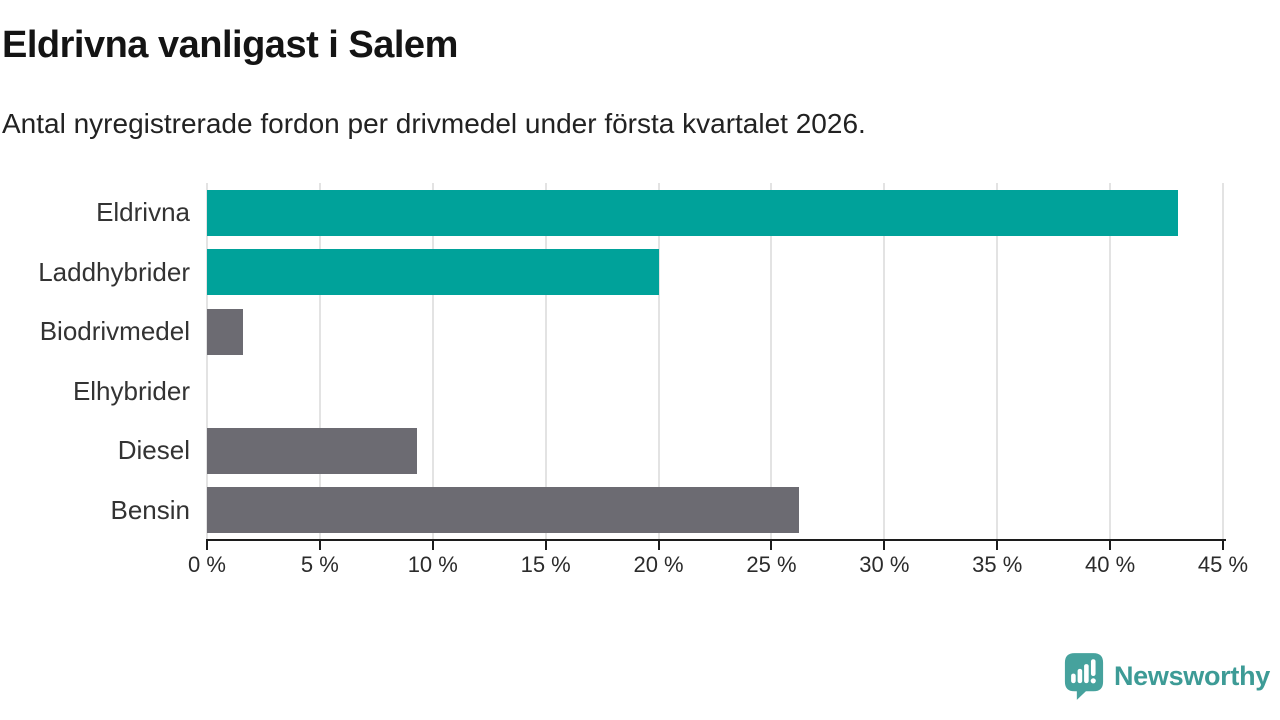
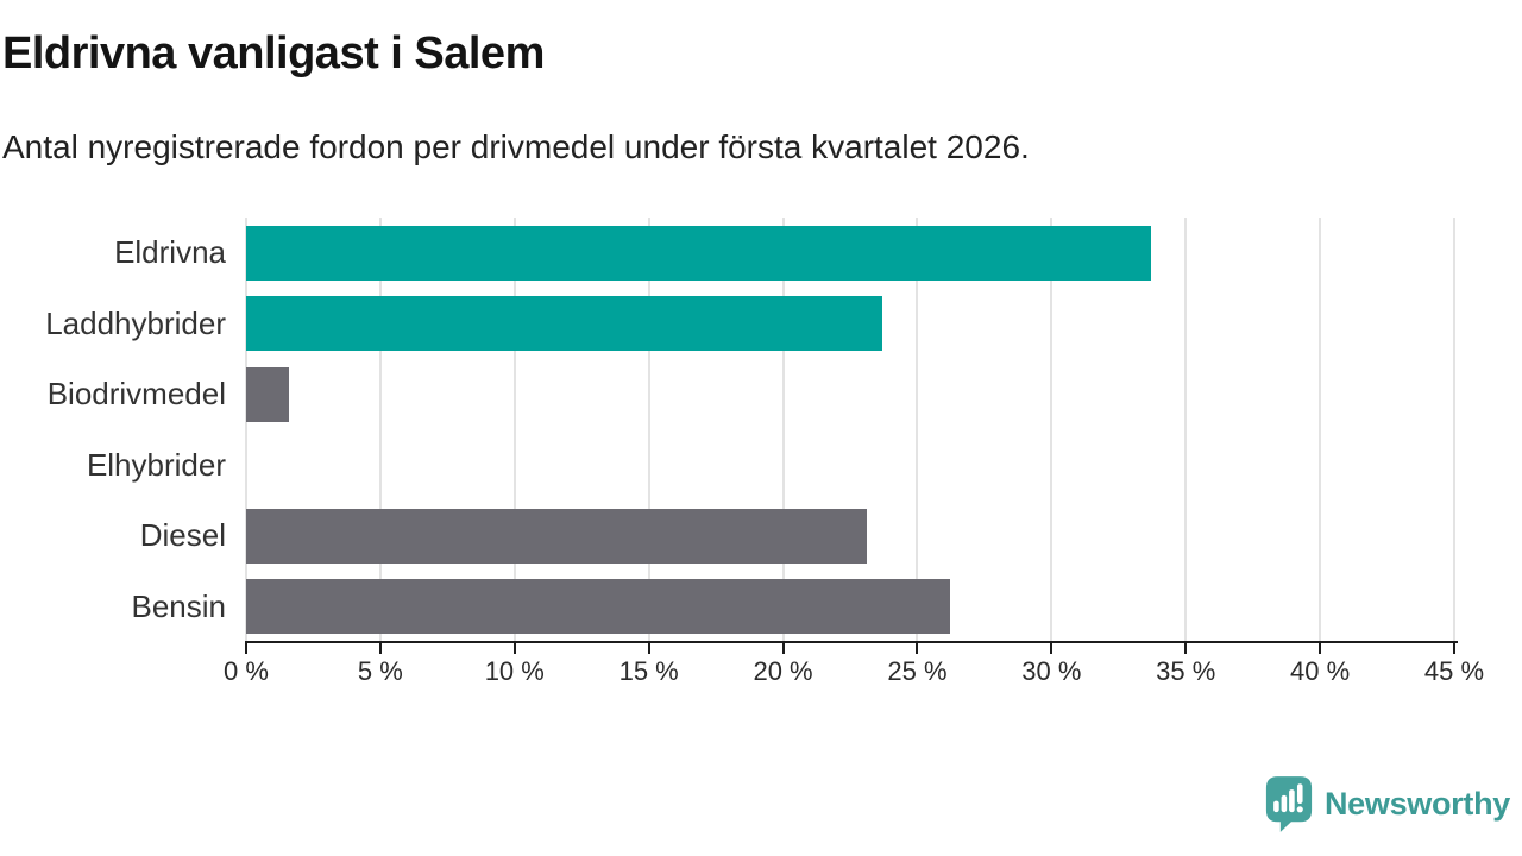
Eldrivna: 43.0% -> 33.7%
Laddhybrider: 20.0% -> 23.7%
Diesel: 9.3% -> 23.1%
